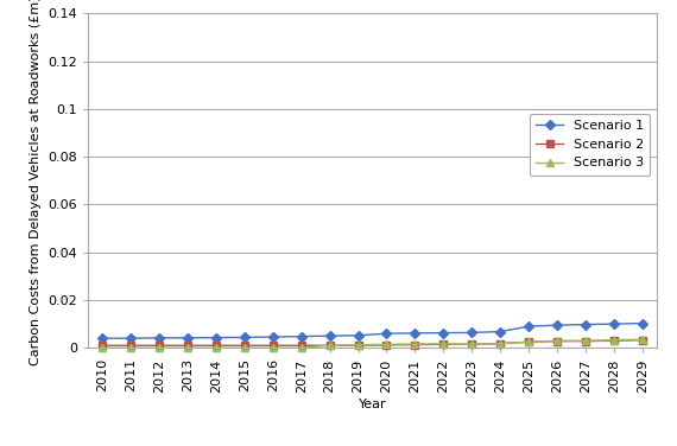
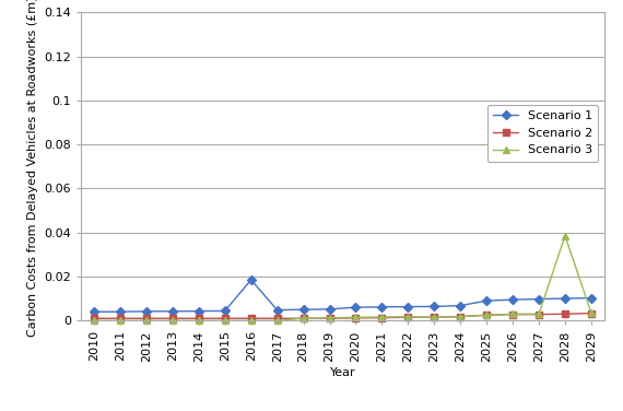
Scenario 1/2016: 0.0046 -> 0.0185
Scenario 3/2028: 0.0033 -> 0.0385
